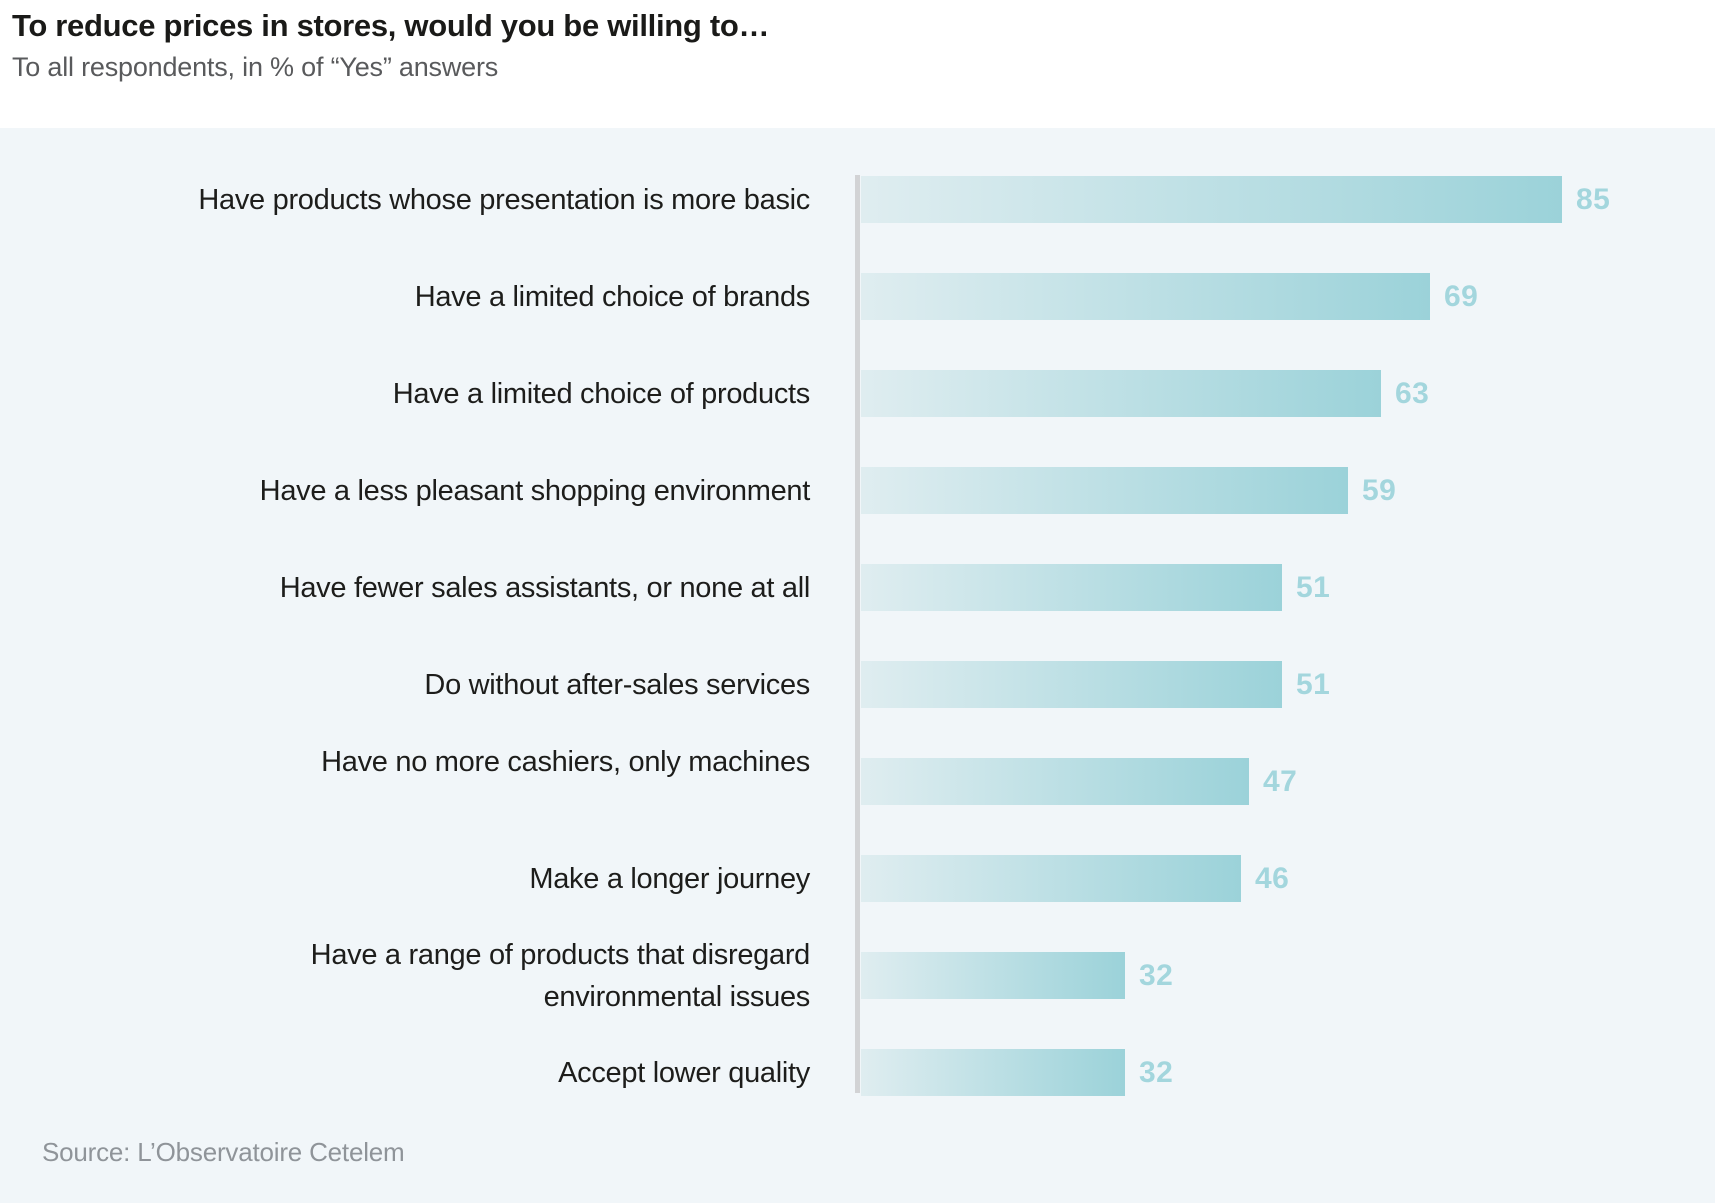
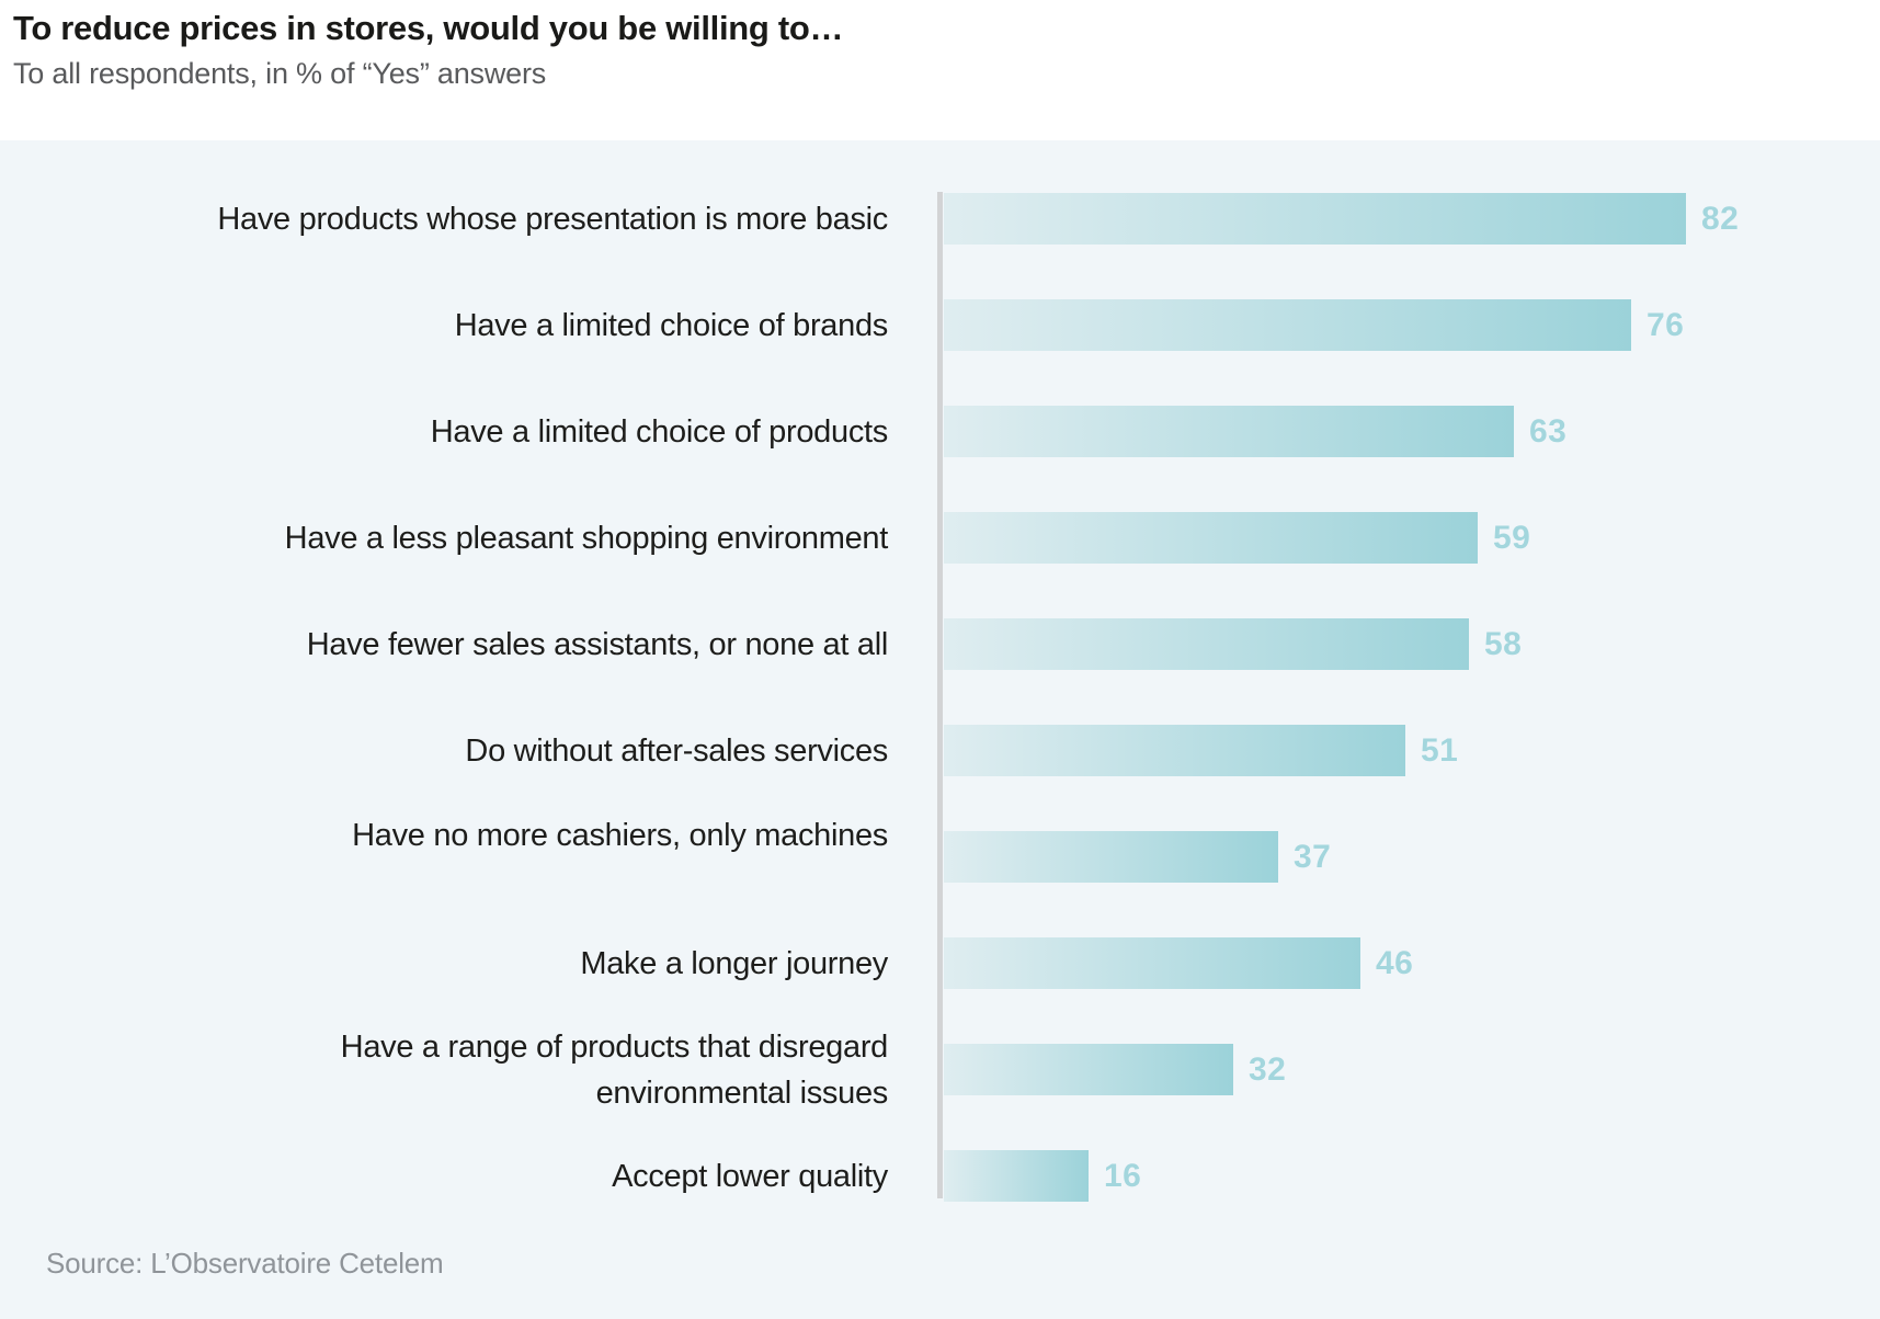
Have products whose presentation is more basic: 85 -> 82
Have a limited choice of brands: 69 -> 76
Have fewer sales assistants, or none at all: 51 -> 58
Have no more cashiers, only machines: 47 -> 37
Accept lower quality: 32 -> 16
